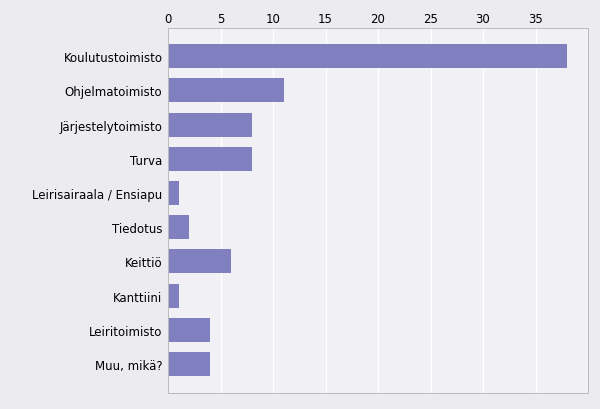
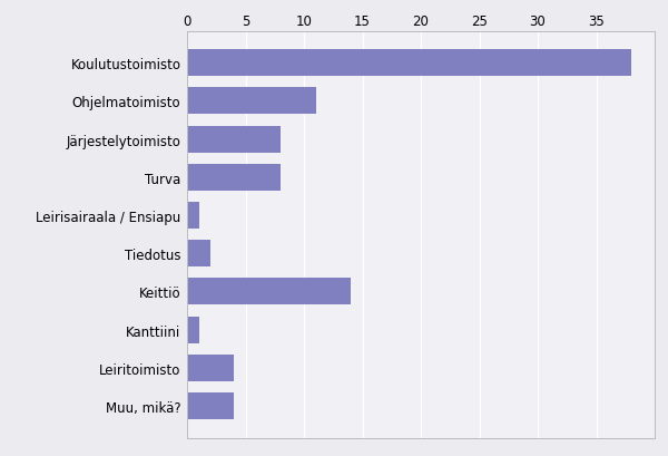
Keittiö: 6 -> 14
